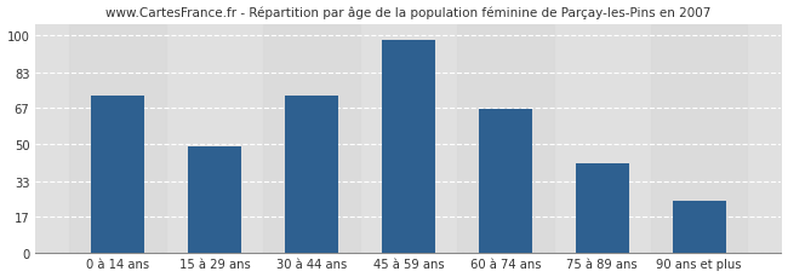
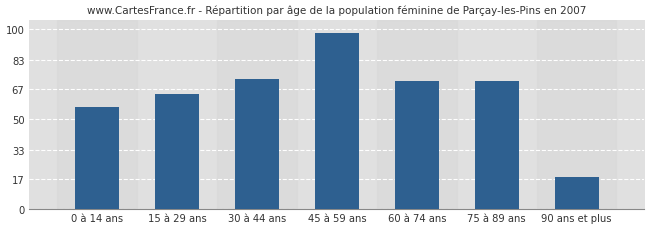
0 à 14 ans: 72 -> 57
15 à 29 ans: 49 -> 64
60 à 74 ans: 66 -> 71
75 à 89 ans: 41 -> 71
90 ans et plus: 24 -> 18
